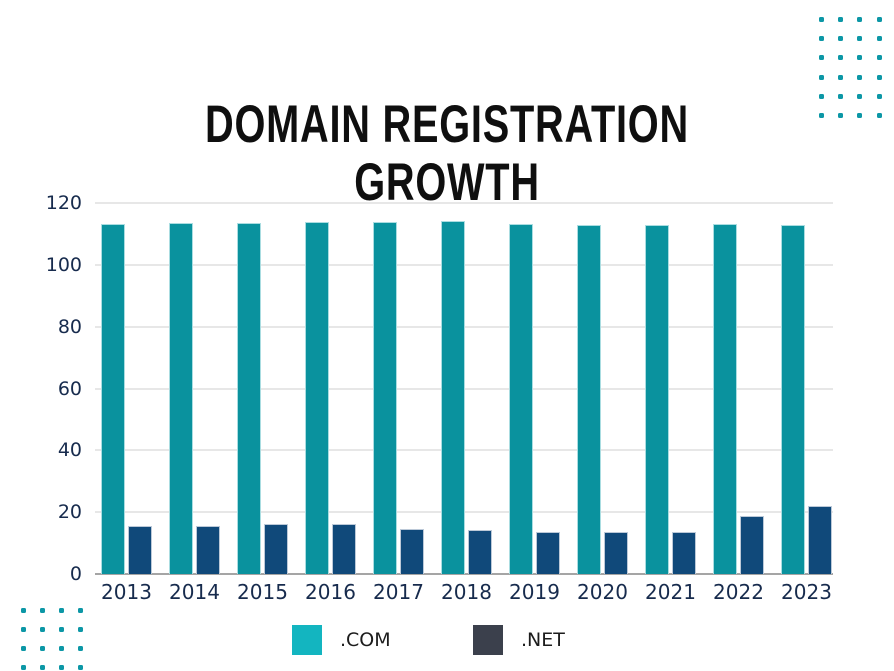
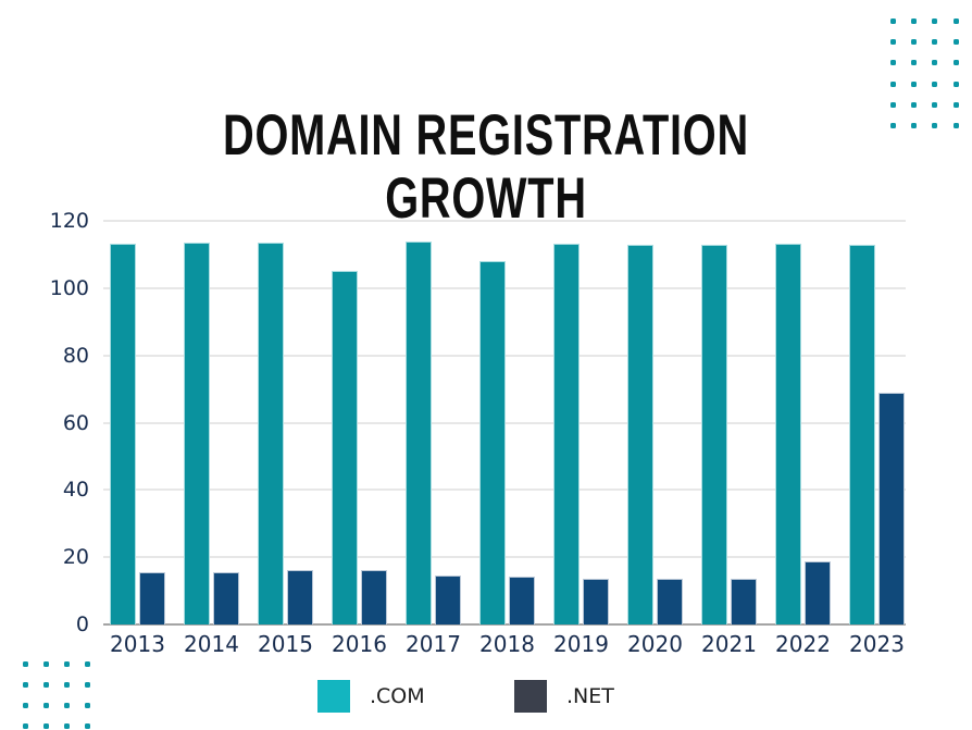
.COM/2016: 114 -> 105
.COM/2018: 114 -> 108
.NET/2023: 22 -> 69
